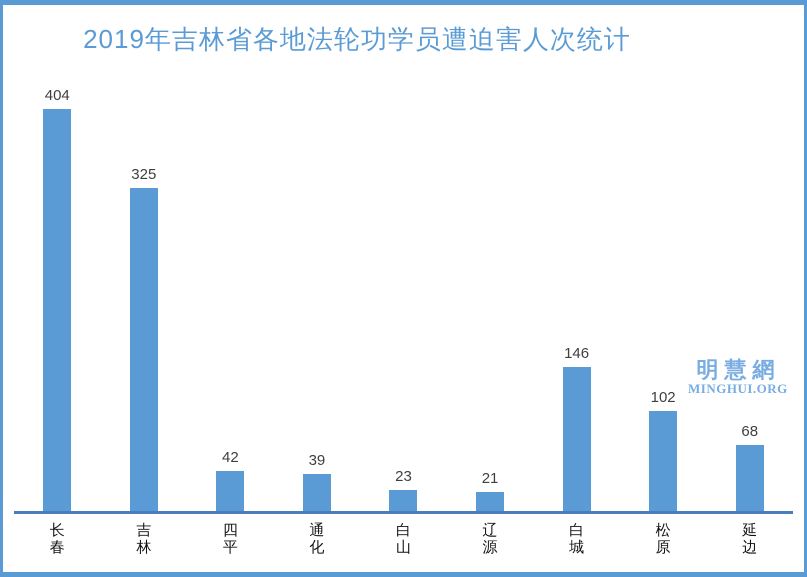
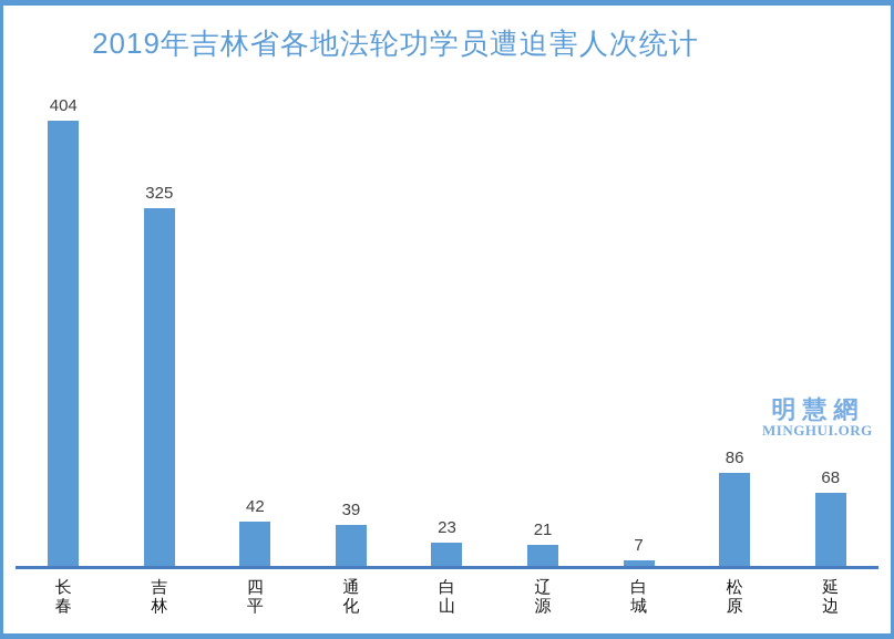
白城: 146 -> 7
松原: 102 -> 86
